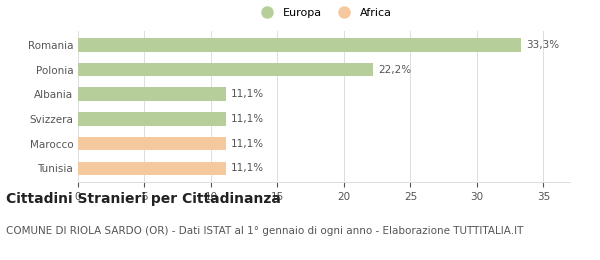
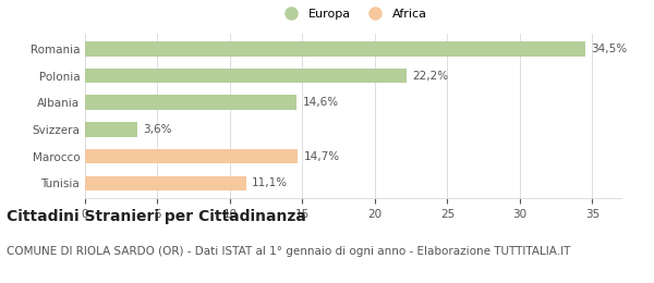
Romania: 33,3% -> 34,5%
Albania: 11,1% -> 14,6%
Svizzera: 11,1% -> 3,6%
Marocco: 11,1% -> 14,7%
